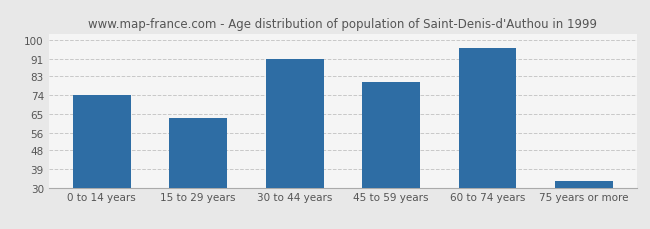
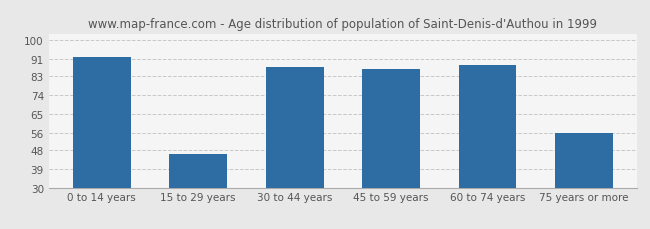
0 to 14 years: 74 -> 92
15 to 29 years: 63 -> 46
30 to 44 years: 91 -> 87
45 to 59 years: 80 -> 86
60 to 74 years: 96 -> 88
75 years or more: 33 -> 56
